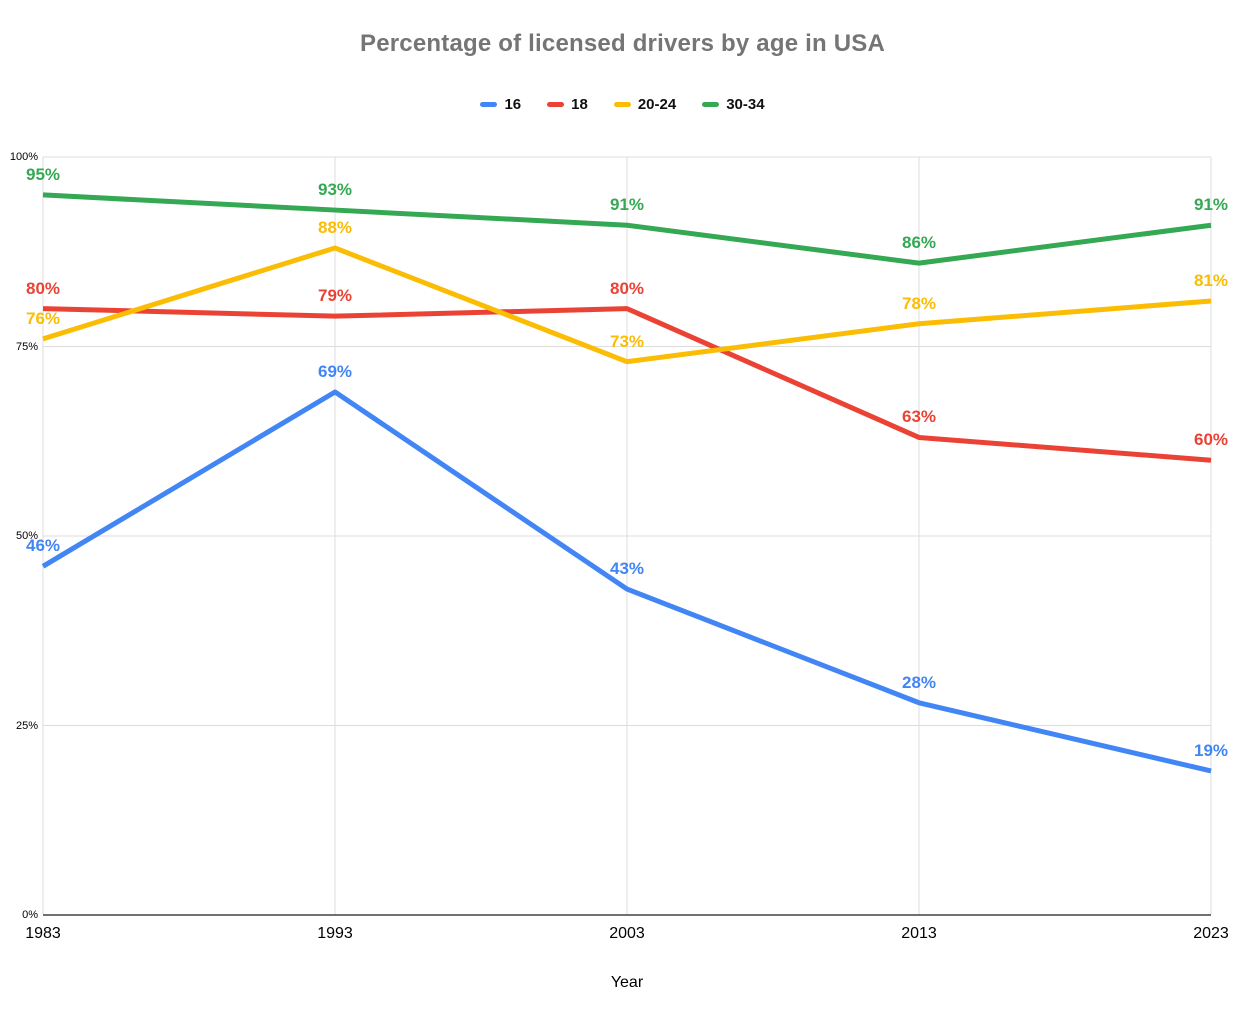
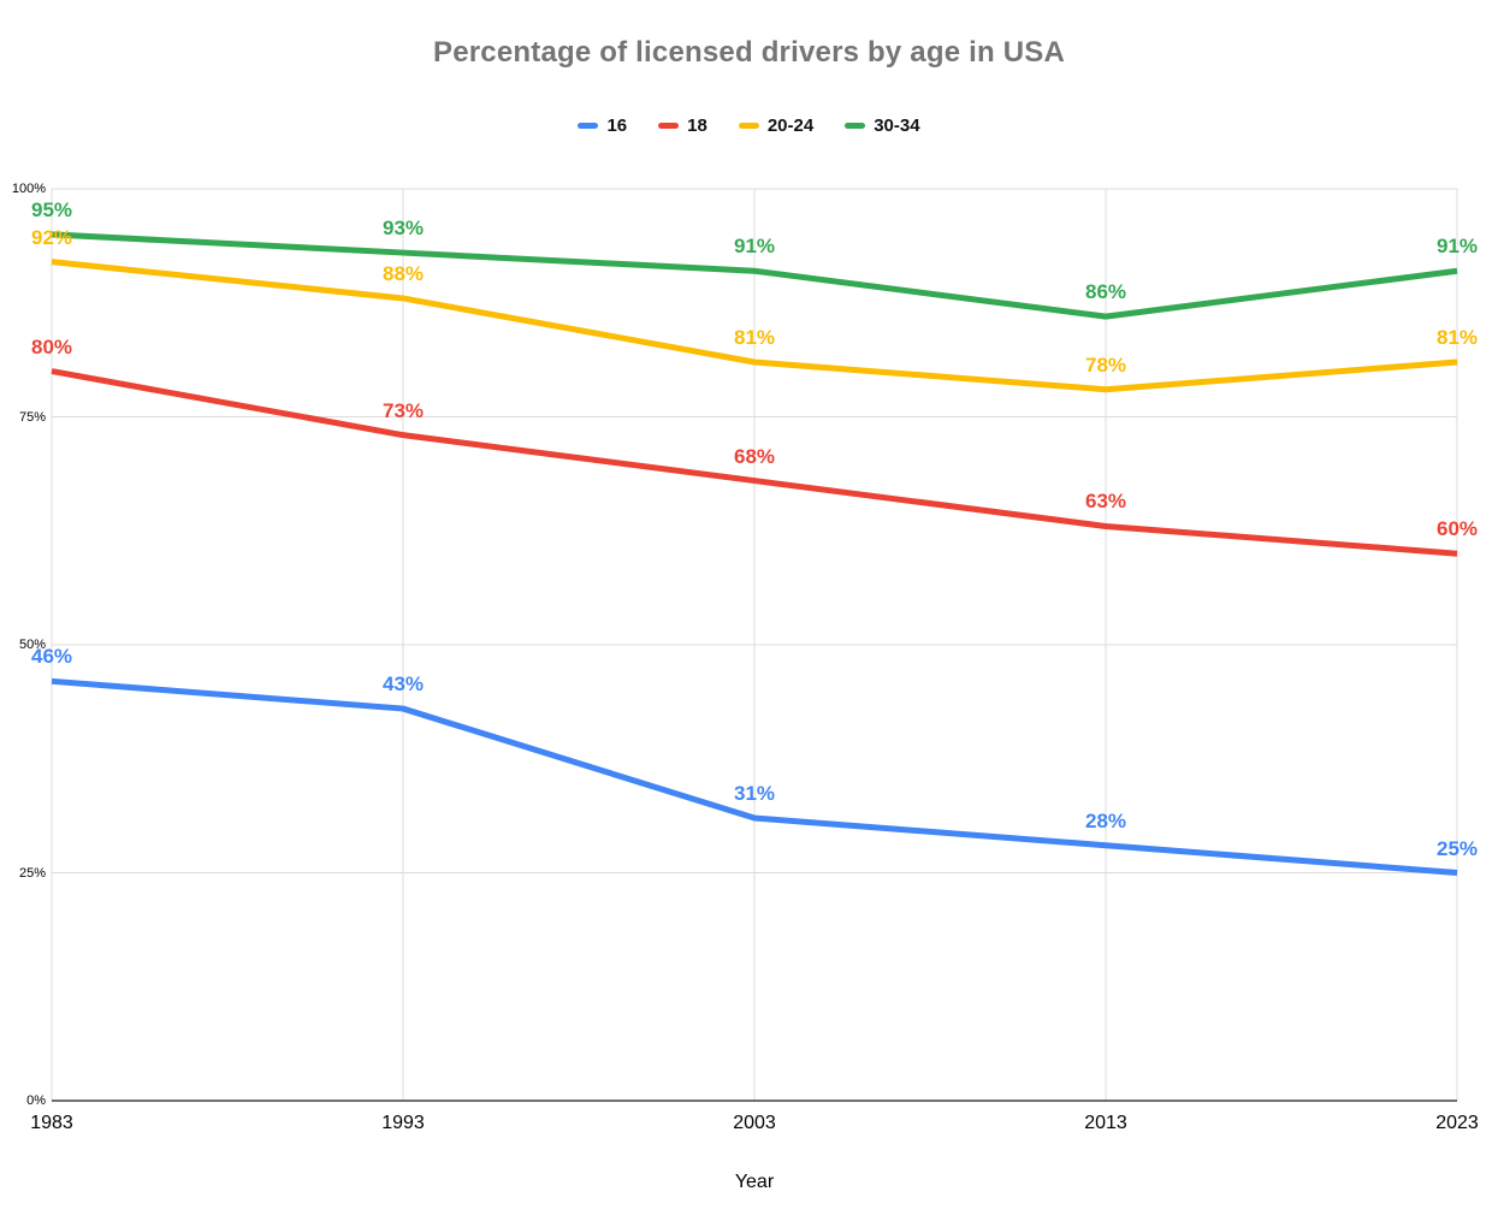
20-24/1983: 76% -> 92%
16/1993: 69% -> 43%
18/1993: 79% -> 73%
16/2003: 43% -> 31%
18/2003: 80% -> 68%
20-24/2003: 73% -> 81%
16/2023: 19% -> 25%
